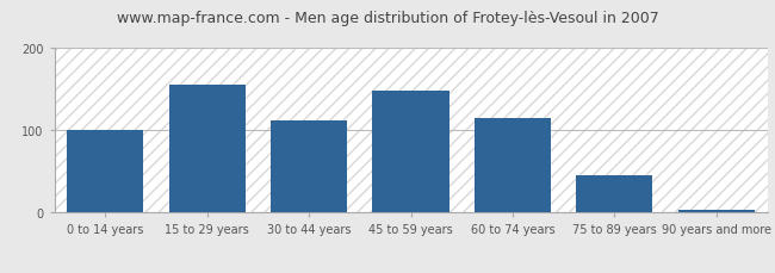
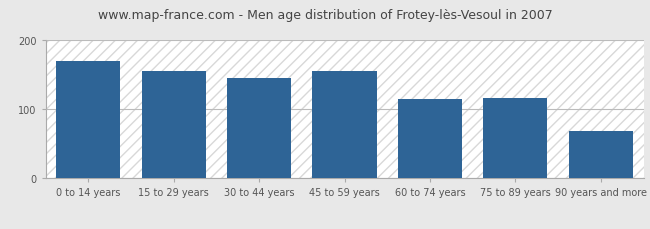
0 to 14 years: 100 -> 170
30 to 44 years: 112 -> 146
45 to 59 years: 148 -> 156
75 to 89 years: 45 -> 116
90 years and more: 3 -> 68
